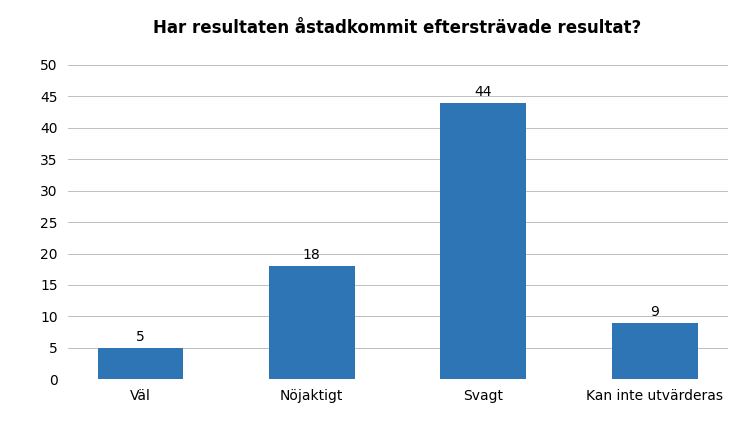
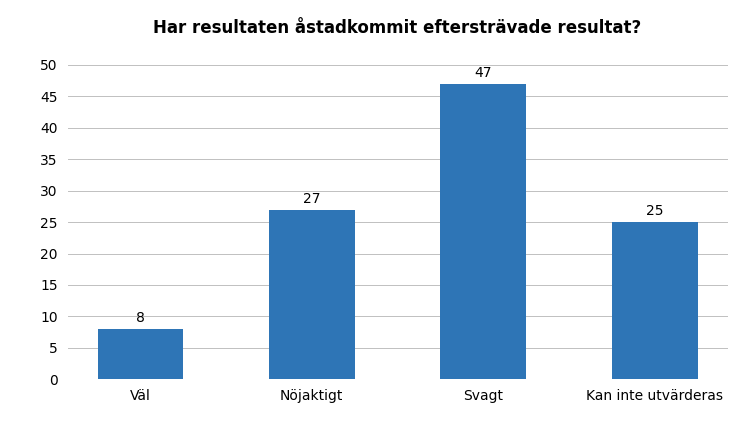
Väl: 5 -> 8
Nöjaktigt: 18 -> 27
Svagt: 44 -> 47
Kan inte utvärderas: 9 -> 25
